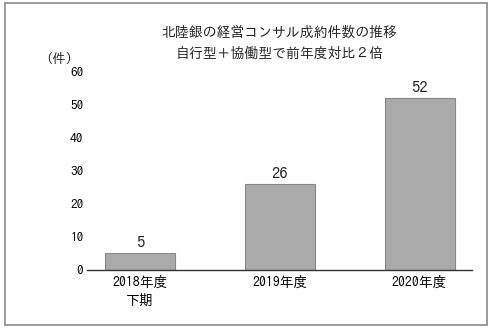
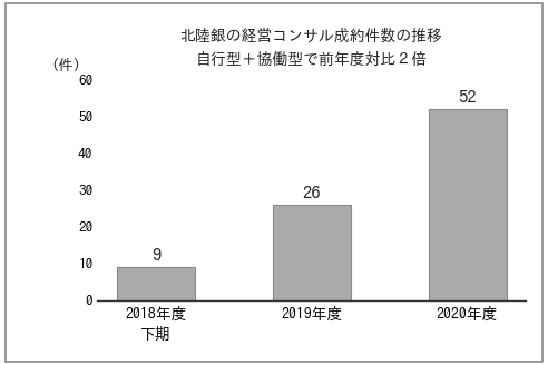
2018年度 下期: 5 -> 9
